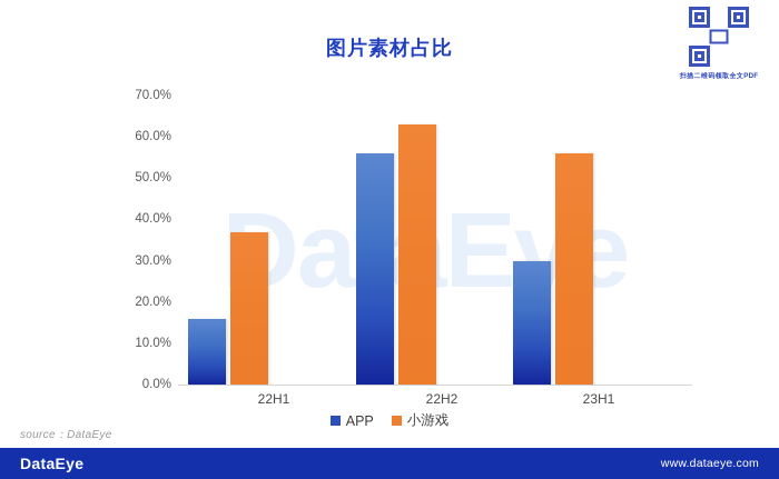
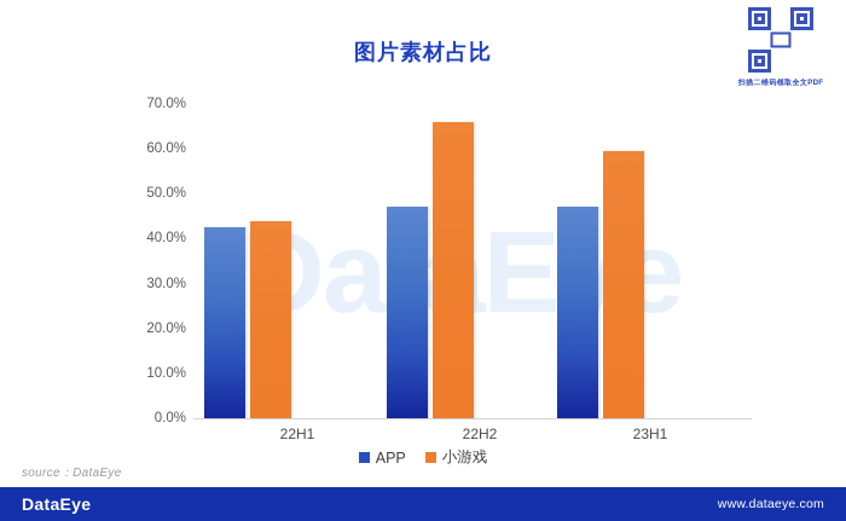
APP/22H1: 16% -> 42%
小游戏/22H1: 37% -> 44%
APP/22H2: 56% -> 47%
小游戏/22H2: 63% -> 66%
APP/23H1: 30% -> 47%
小游戏/23H1: 56% -> 60%
